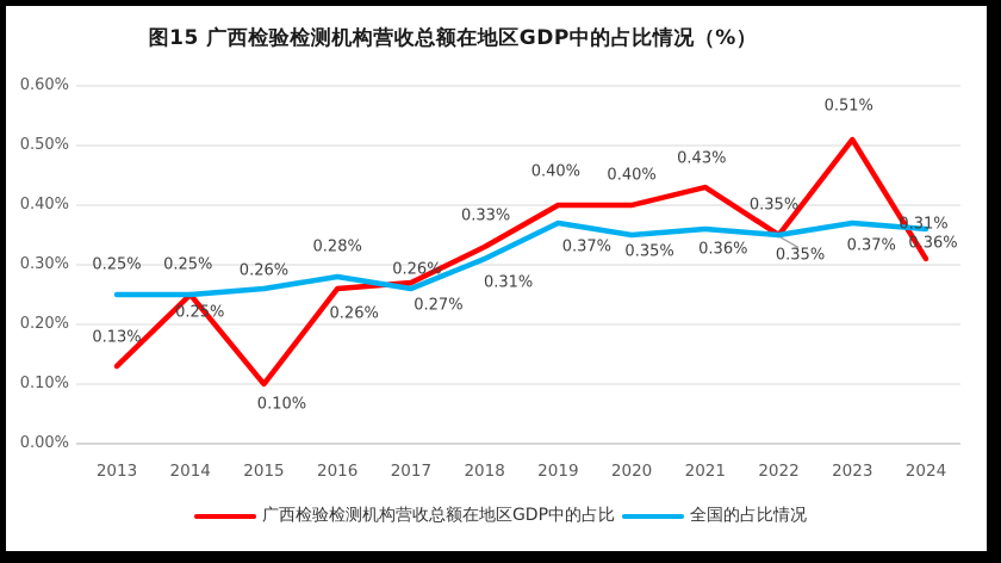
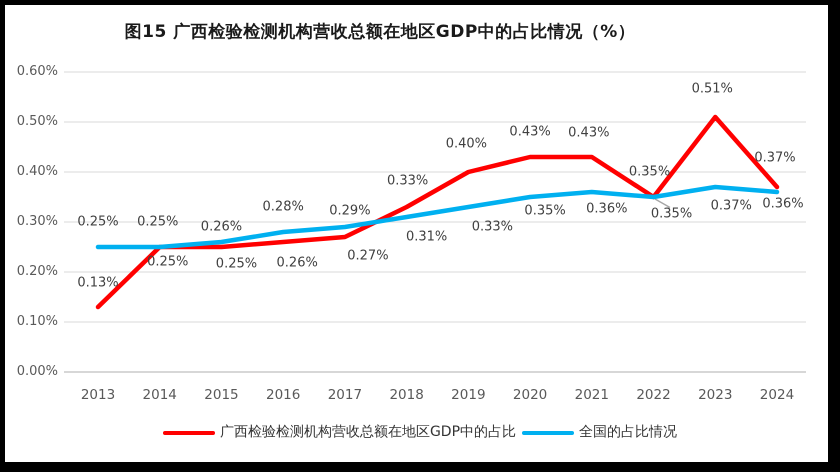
广西检验检测机构营收总额在地区GDP中的占比/2015: 0.10% -> 0.25%
全国的占比情况/2017: 0.26% -> 0.29%
全国的占比情况/2019: 0.37% -> 0.33%
广西检验检测机构营收总额在地区GDP中的占比/2020: 0.40% -> 0.43%
广西检验检测机构营收总额在地区GDP中的占比/2024: 0.31% -> 0.37%
